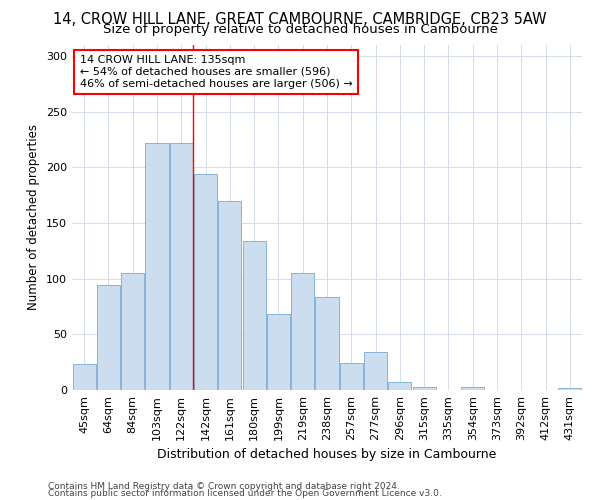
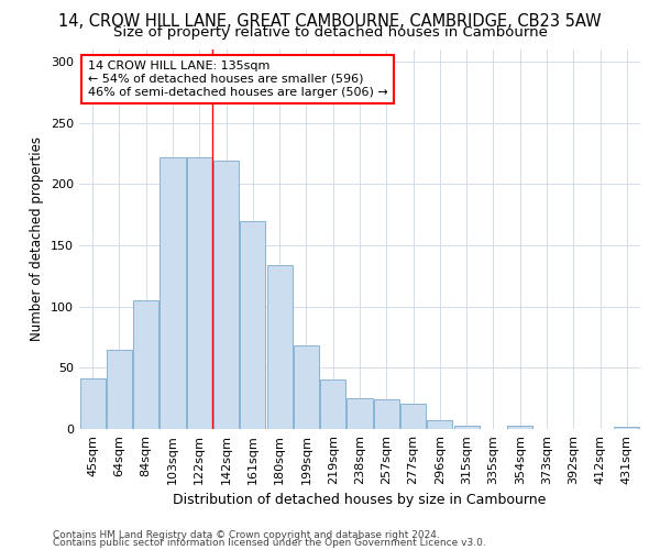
45sqm: 23 -> 41
64sqm: 94 -> 65
142sqm: 194 -> 219
219sqm: 105 -> 40
238sqm: 84 -> 25
277sqm: 34 -> 21
